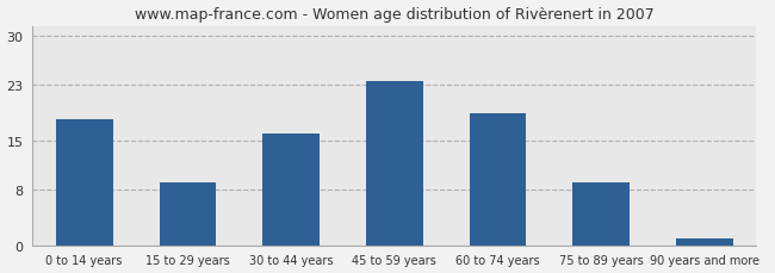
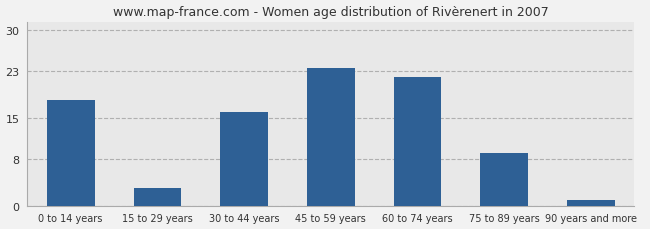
15 to 29 years: 9.0 -> 3.0
60 to 74 years: 19.0 -> 22.0
